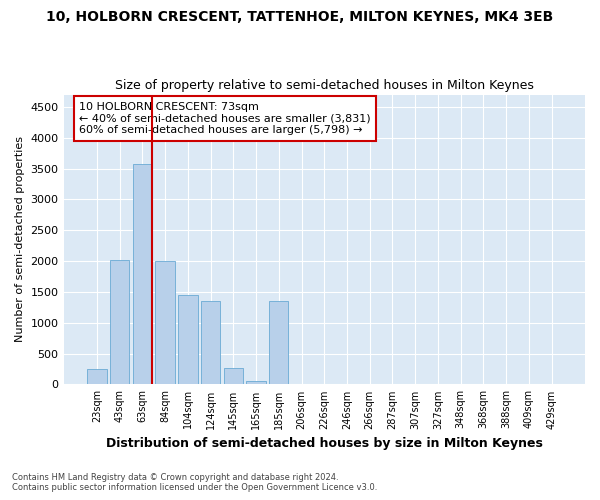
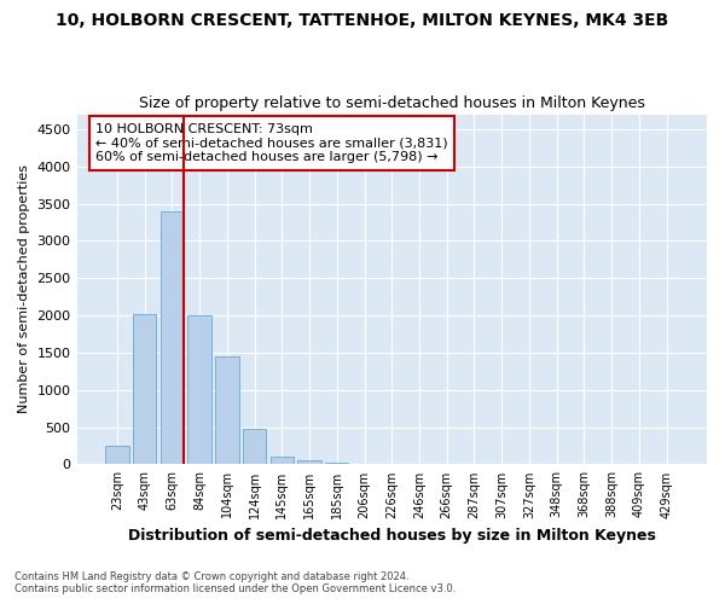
63sqm: 3580 -> 3390
124sqm: 1360 -> 480
145sqm: 260 -> 100
185sqm: 1360 -> 30
